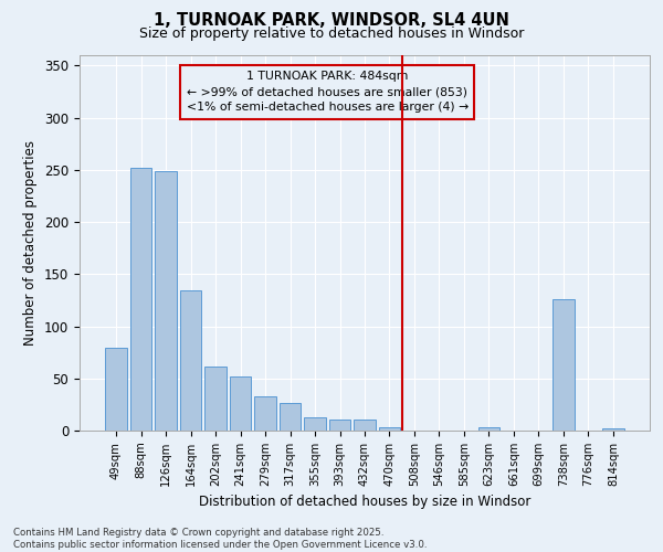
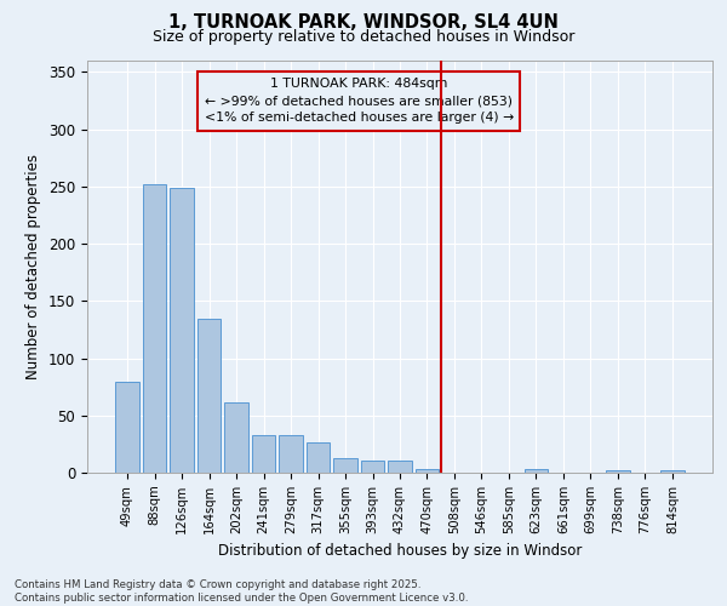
241sqm: 52 -> 33
738sqm: 126 -> 2
